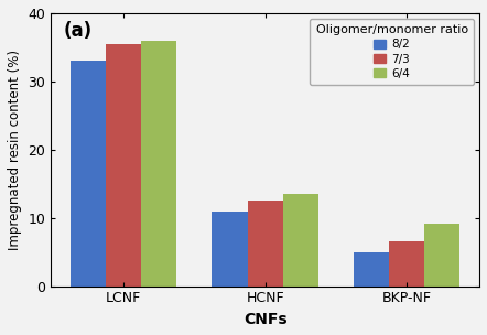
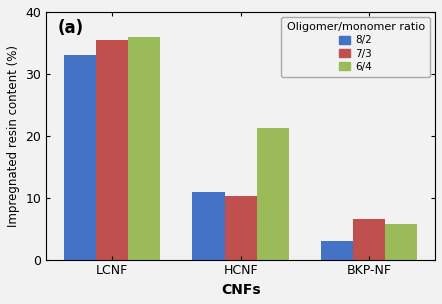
7/3/HCNF: 12.5 -> 10.2
6/4/HCNF: 13.5 -> 21.2
8/2/BKP-NF: 5 -> 3
6/4/BKP-NF: 9.2 -> 5.8
